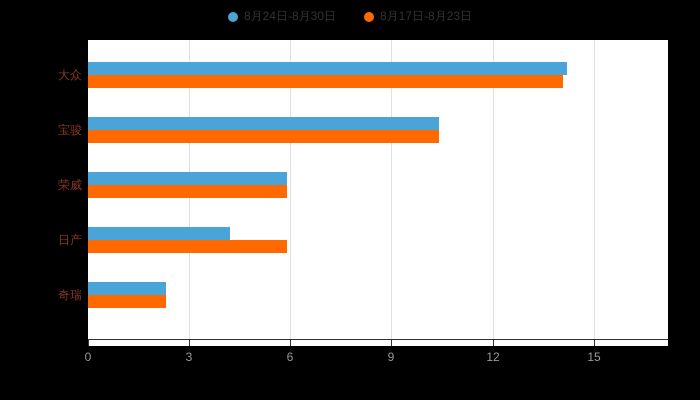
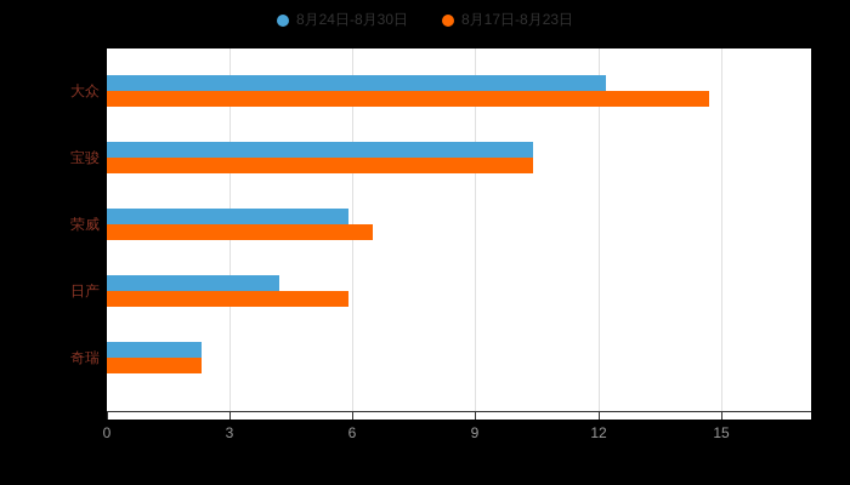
8月24日-8月30日/大众: 14.2 -> 12.2
8月17日-8月23日/大众: 14.1 -> 14.7
8月17日-8月23日/荣威: 5.9 -> 6.5
